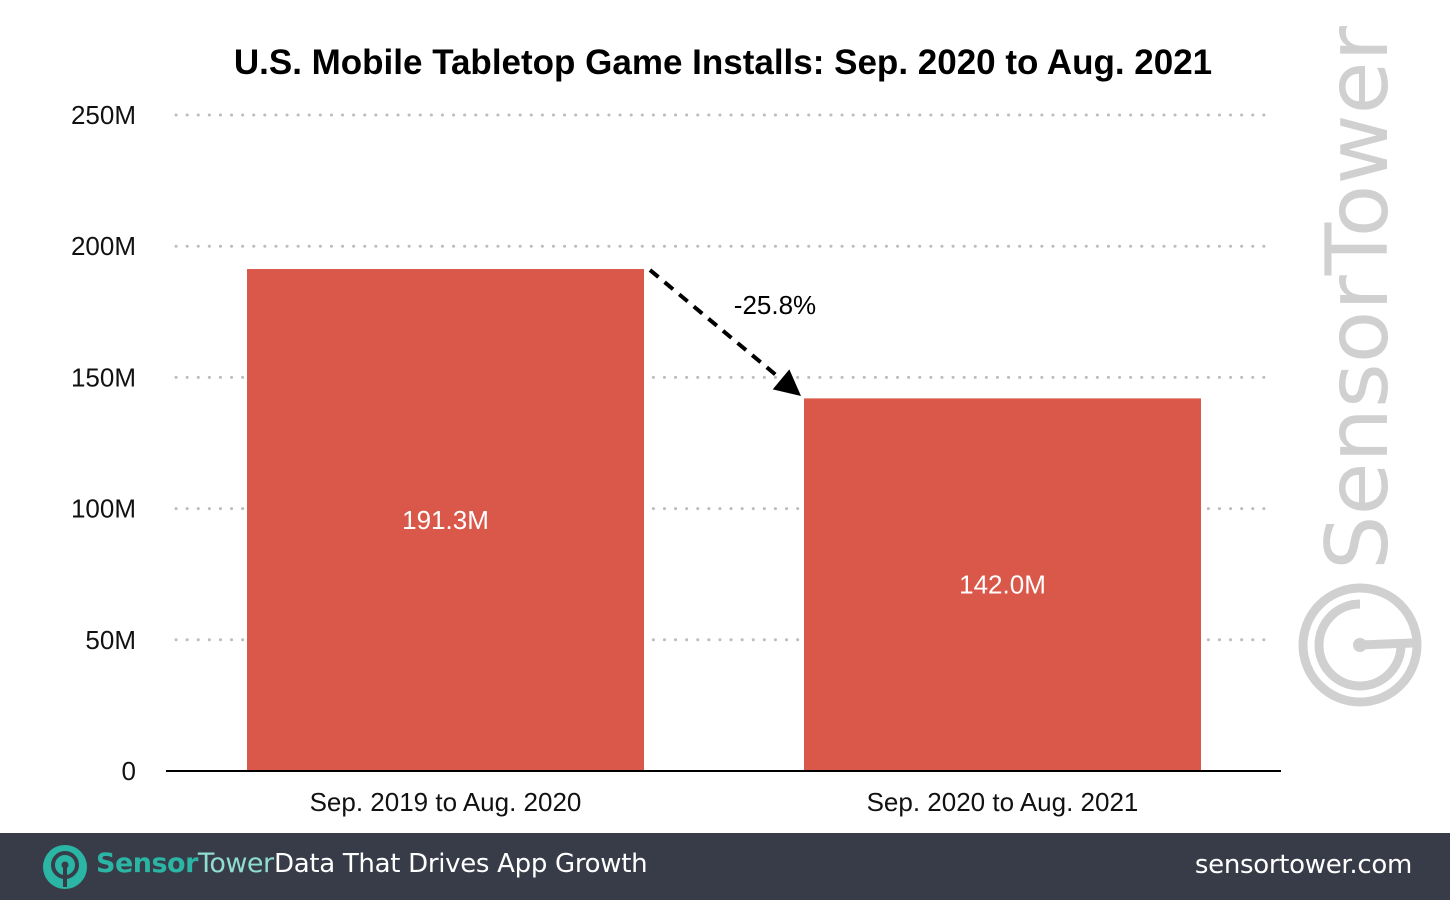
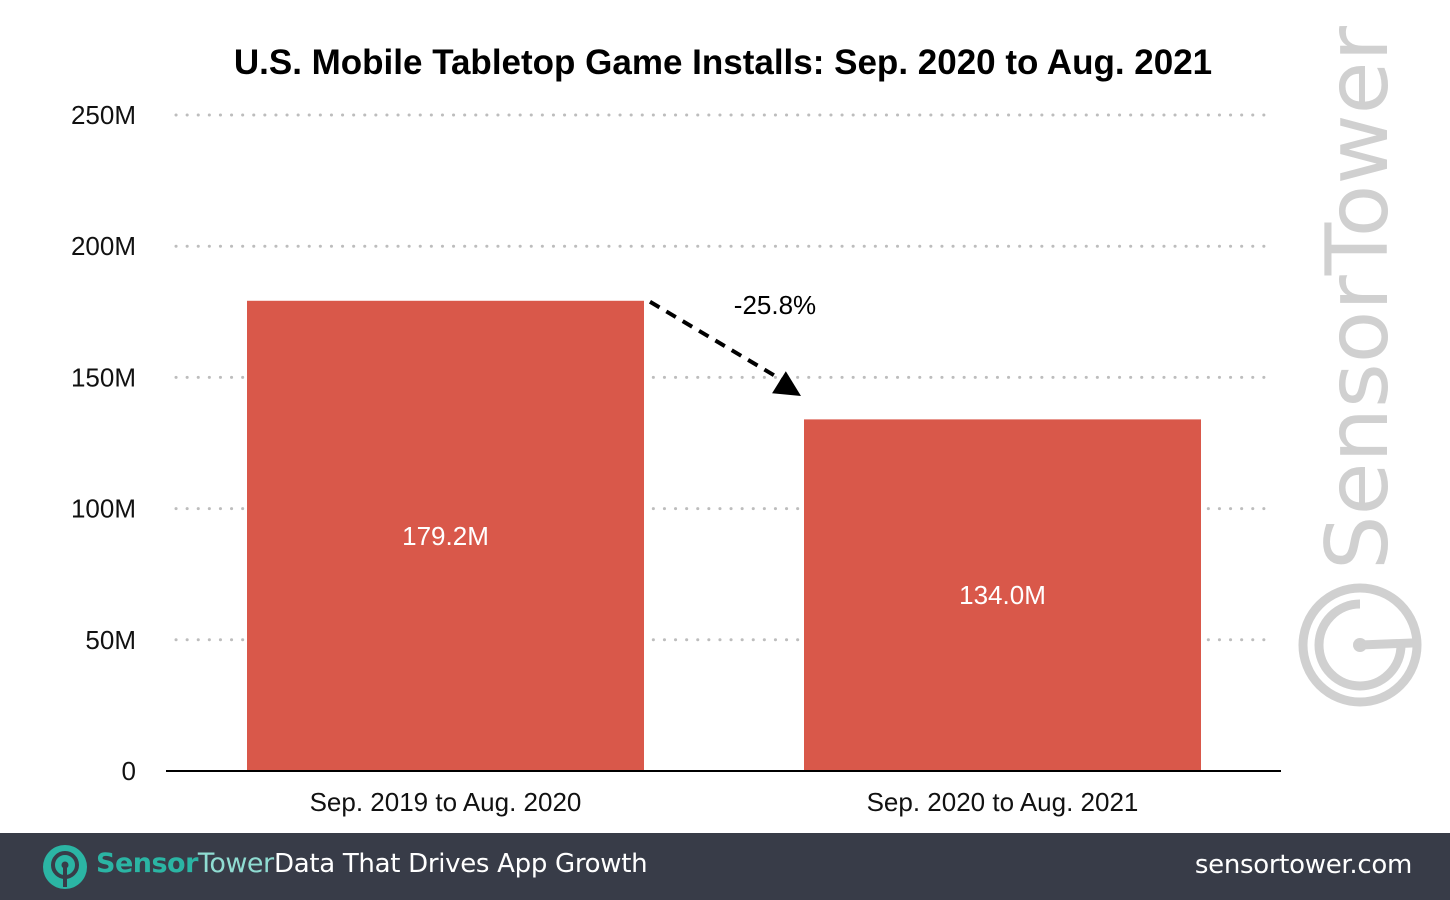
Sep. 2019 to Aug. 2020: 191.3M -> 179.2M
Sep. 2020 to Aug. 2021: 142.0M -> 134.0M
